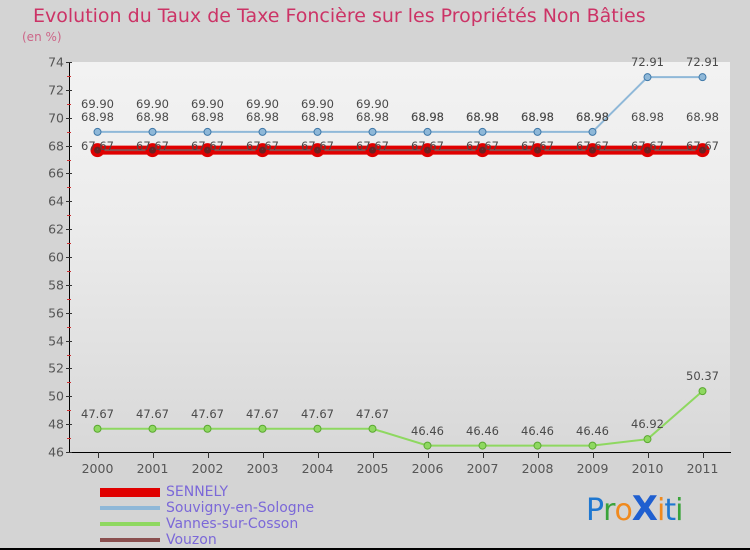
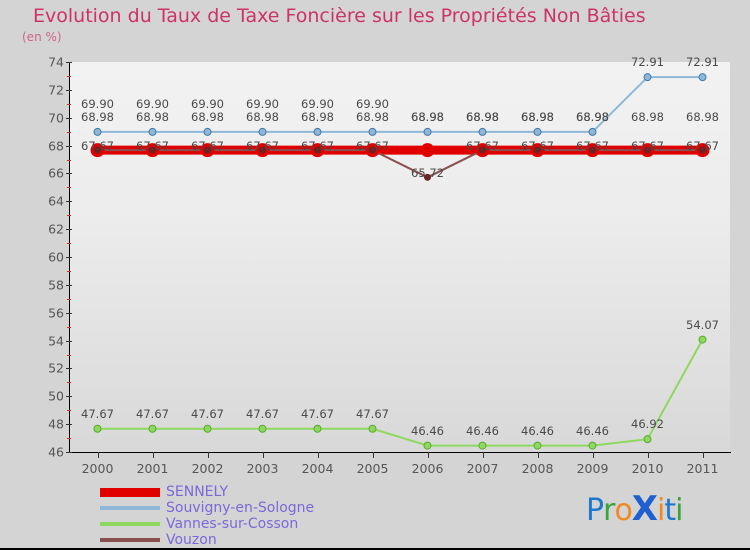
Vouzon/2006: 67.67 -> 65.72
Vannes-sur-Cosson/2011: 50.37 -> 54.07
